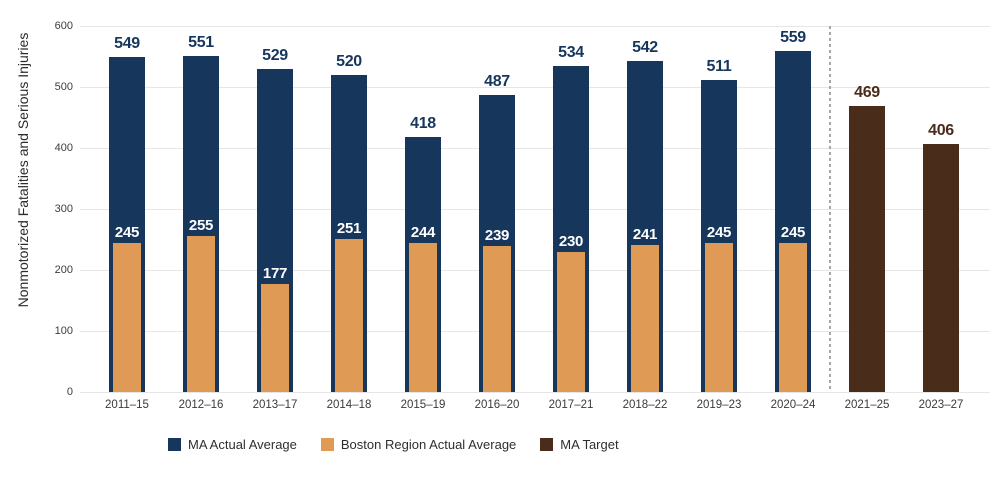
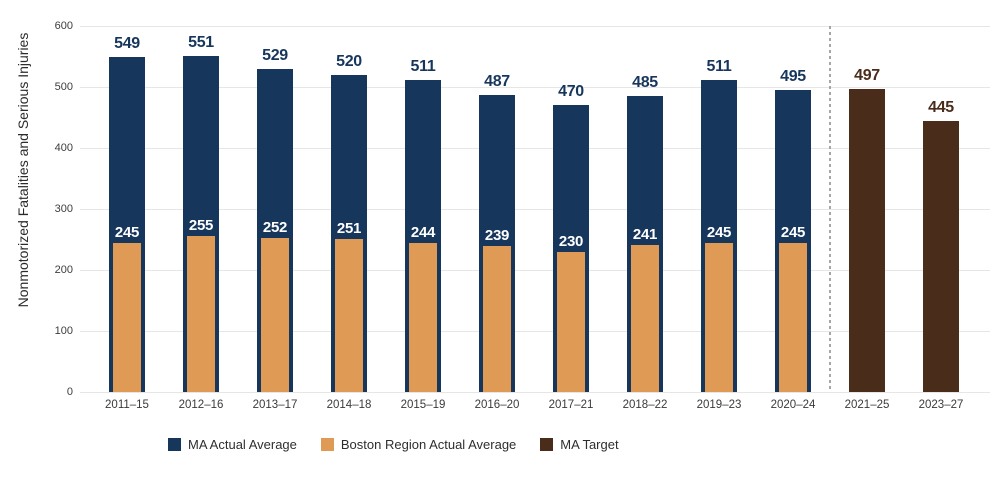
Boston Region Actual Average/2013–17: 177 -> 252
MA Actual Average/2015–19: 418 -> 511
MA Actual Average/2017–21: 534 -> 470
MA Actual Average/2018–22: 542 -> 485
MA Actual Average/2020–24: 559 -> 495
MA Target/2021–25: 469 -> 497
MA Target/2023–27: 406 -> 445
